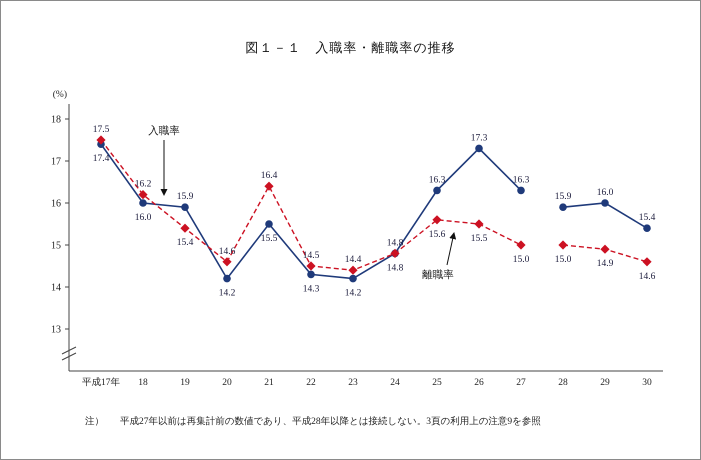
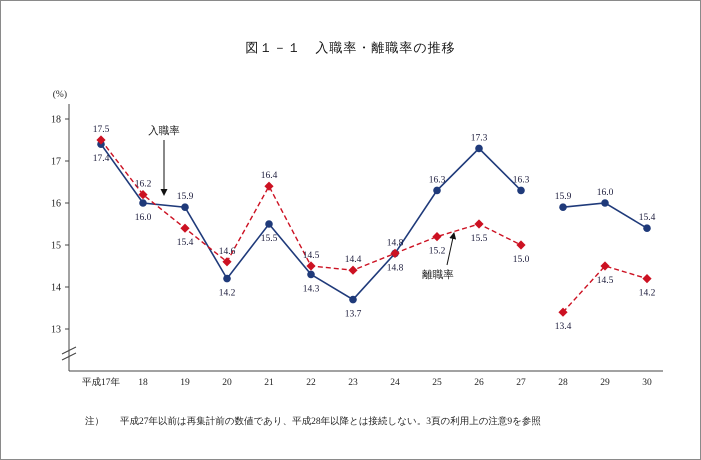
入職率/23: 14.2 -> 13.7
離職率/25: 15.6 -> 15.2
離職率/28: 15.0 -> 13.4
離職率/29: 14.9 -> 14.5
離職率/30: 14.6 -> 14.2
